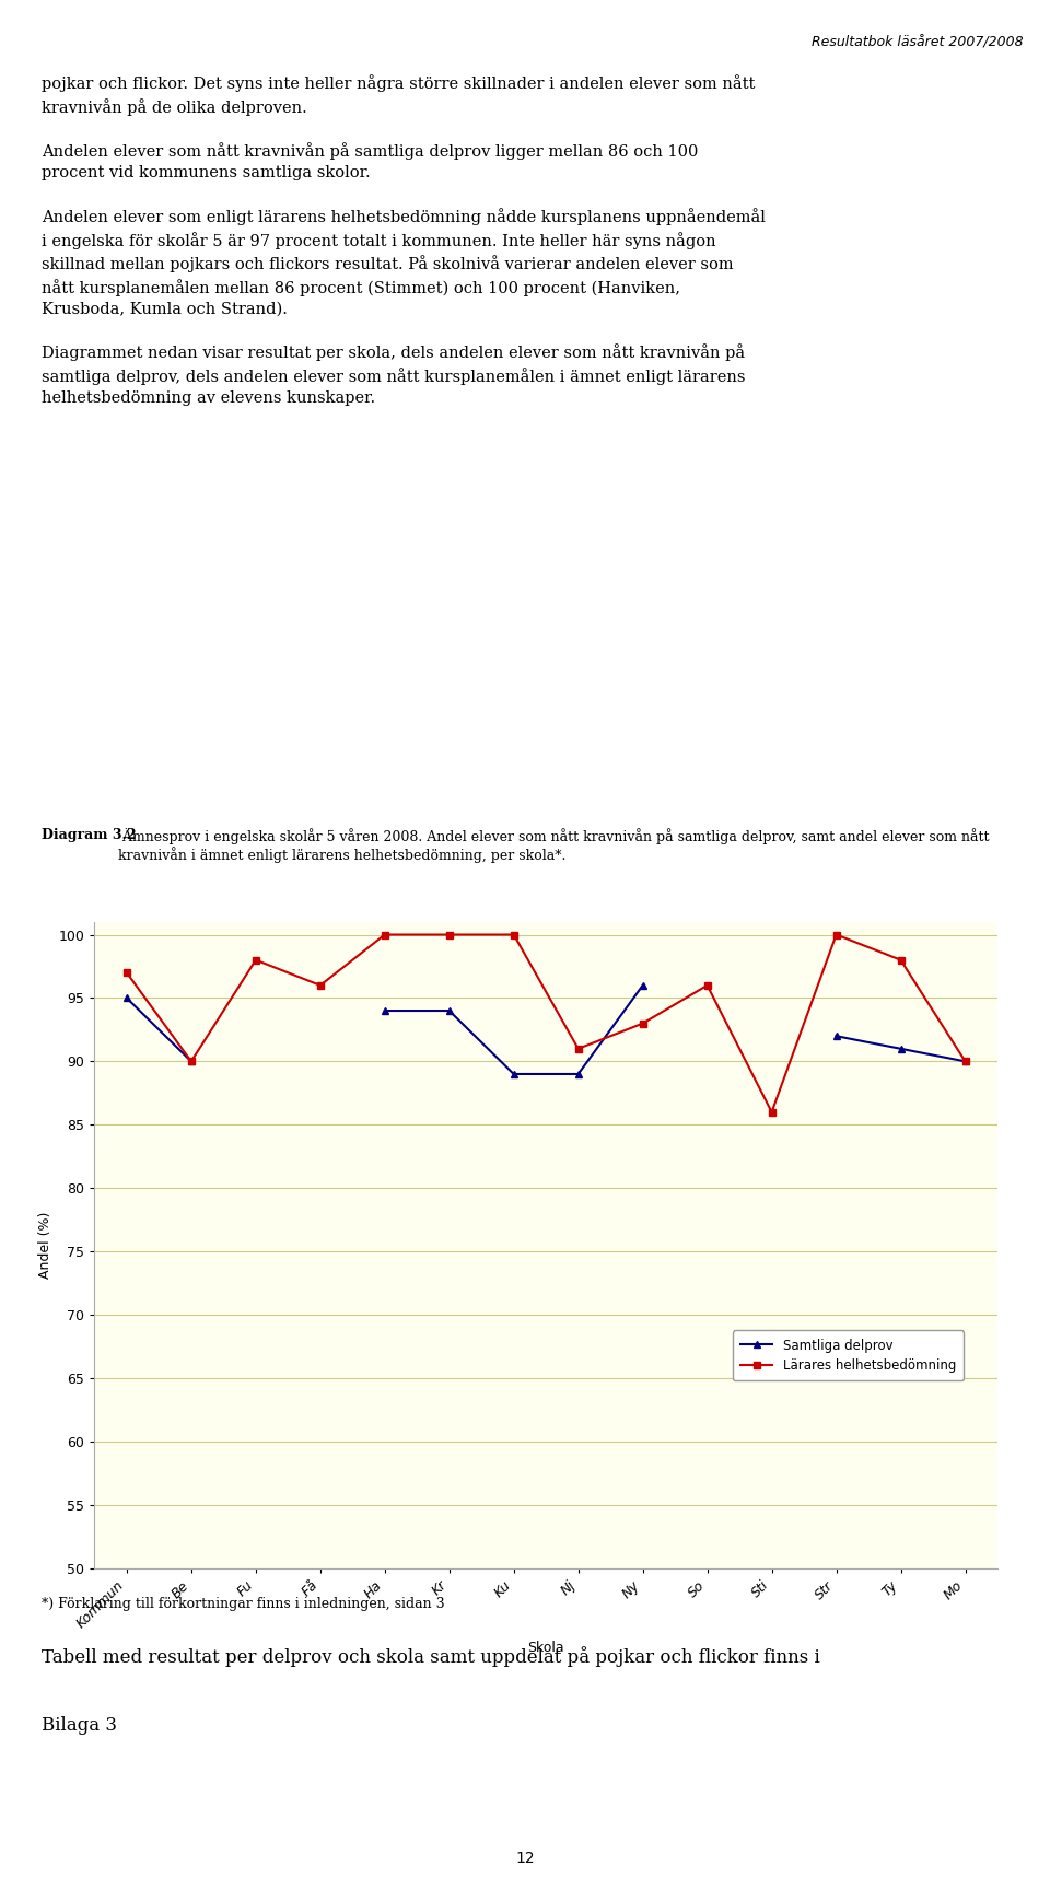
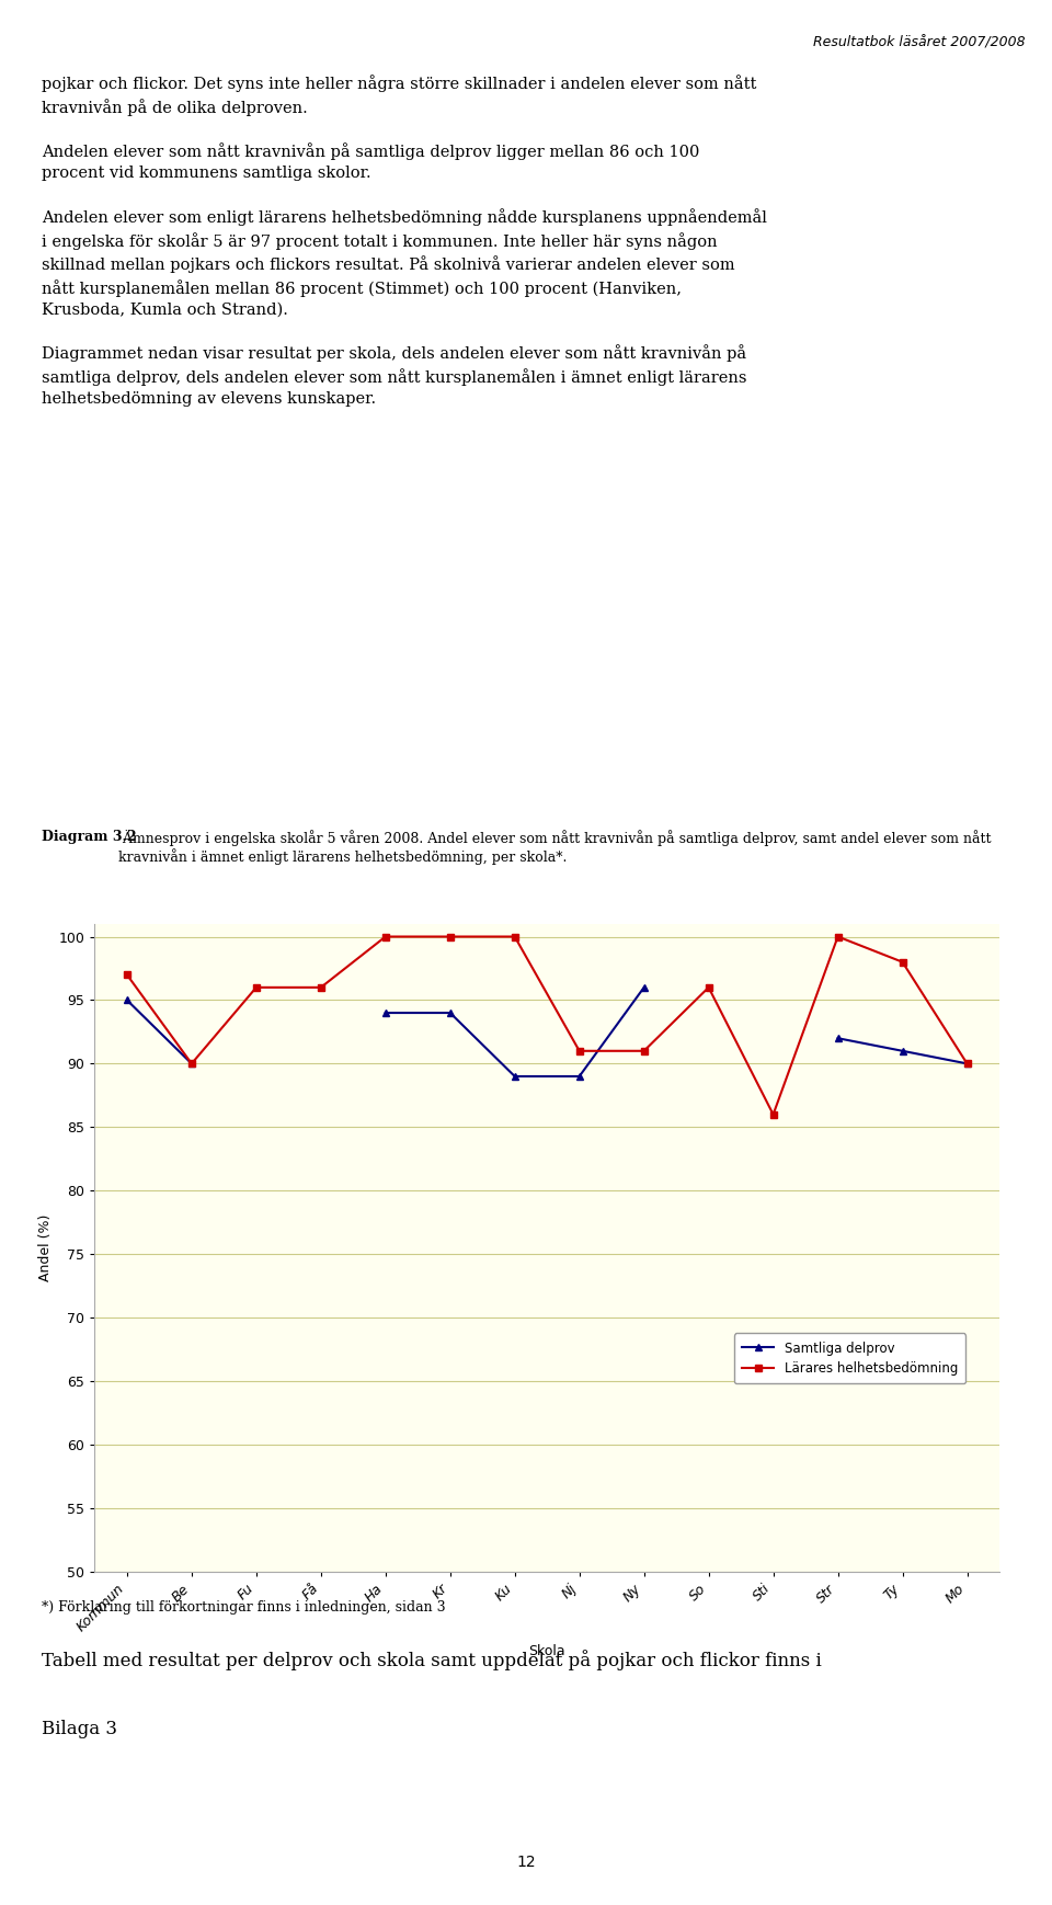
Lärares helhetsbedömning/Fu: 98 -> 96
Lärares helhetsbedömning/Ny: 93 -> 91
